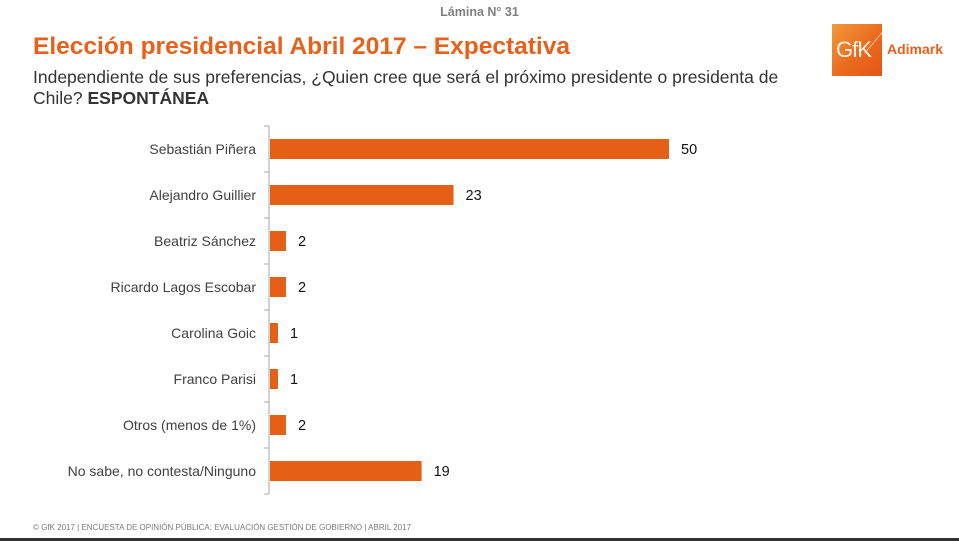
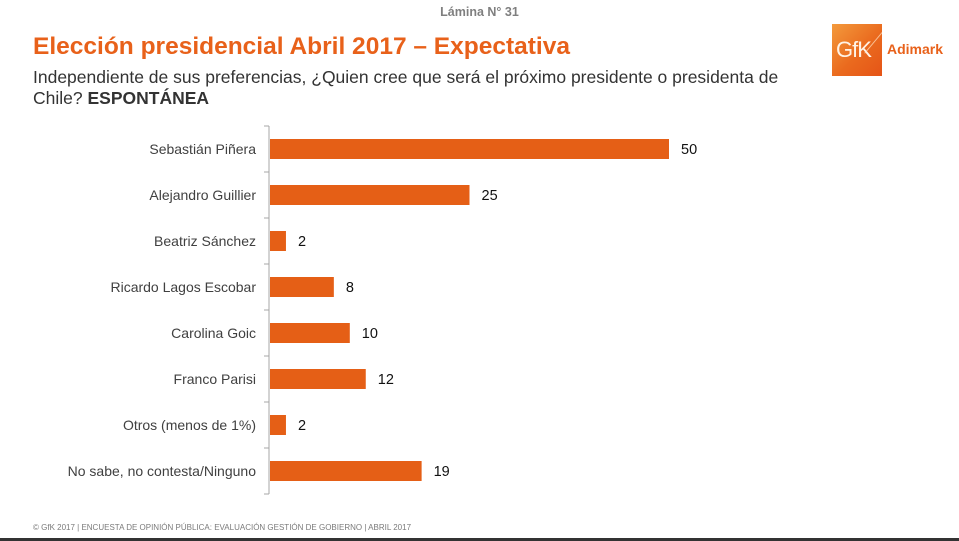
Alejandro Guillier: 23 -> 25
Ricardo Lagos Escobar: 2 -> 8
Carolina Goic: 1 -> 10
Franco Parisi: 1 -> 12
